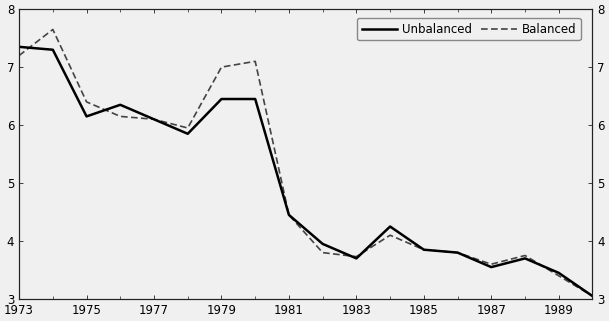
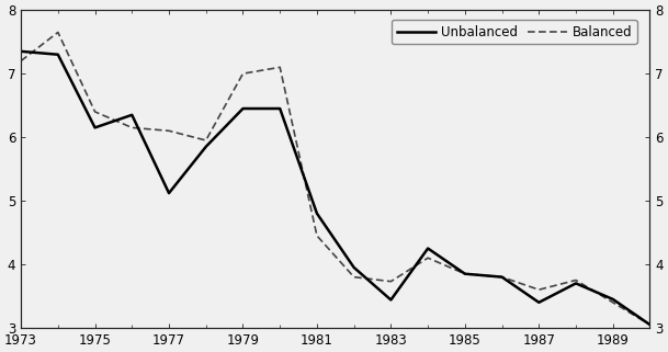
Unbalanced/1977: 6.10 -> 5.12
Unbalanced/1981: 4.45 -> 4.80
Unbalanced/1983: 3.70 -> 3.44
Unbalanced/1987: 3.55 -> 3.40
